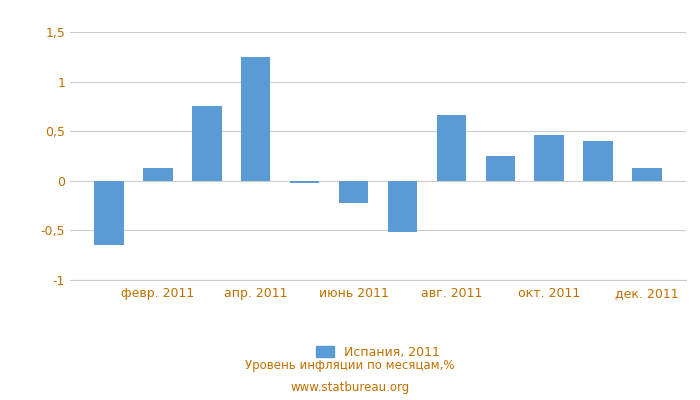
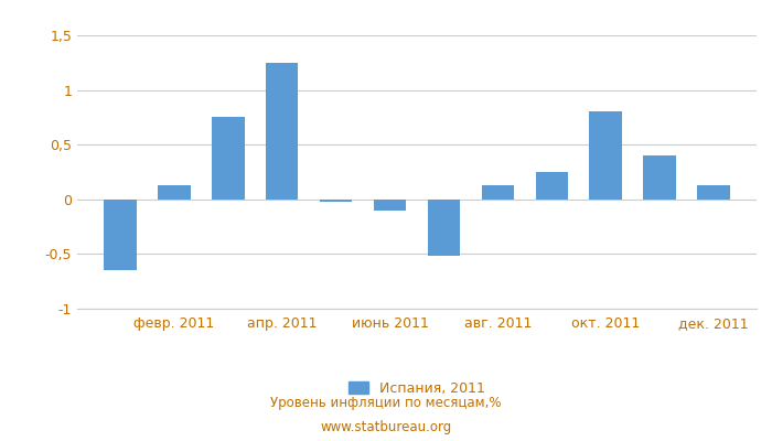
июнь 2011: -0,22 -> -0,10
авг. 2011: 0,66 -> 0,13
окт. 2011: 0,46 -> 0,80
